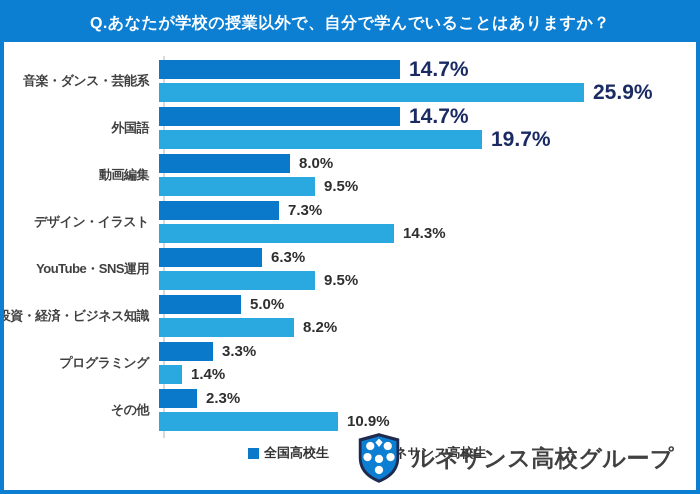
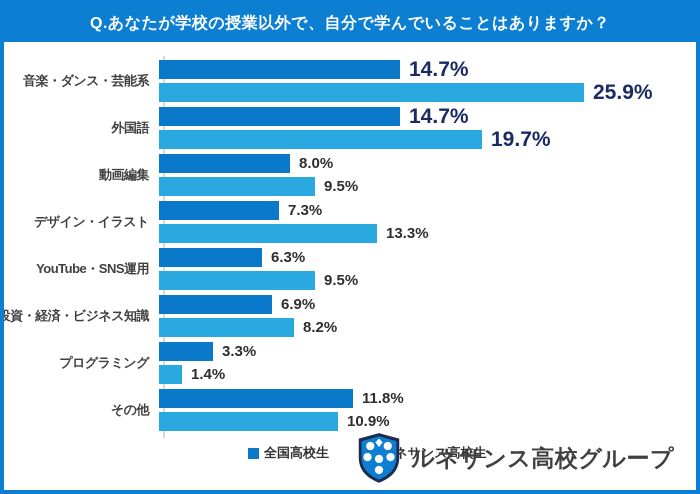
ルネサンス高校生/デザイン・イラスト: 14.3% -> 13.3%
全国高校生/投資・経済・ビジネス知識: 5.0% -> 6.9%
全国高校生/その他: 2.3% -> 11.8%
